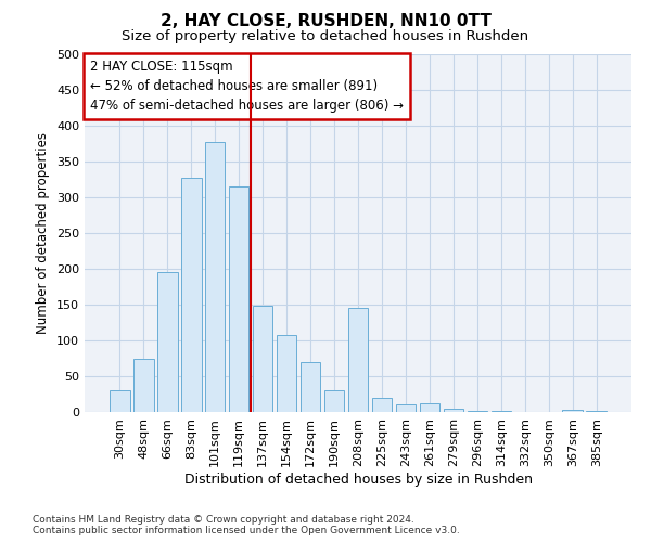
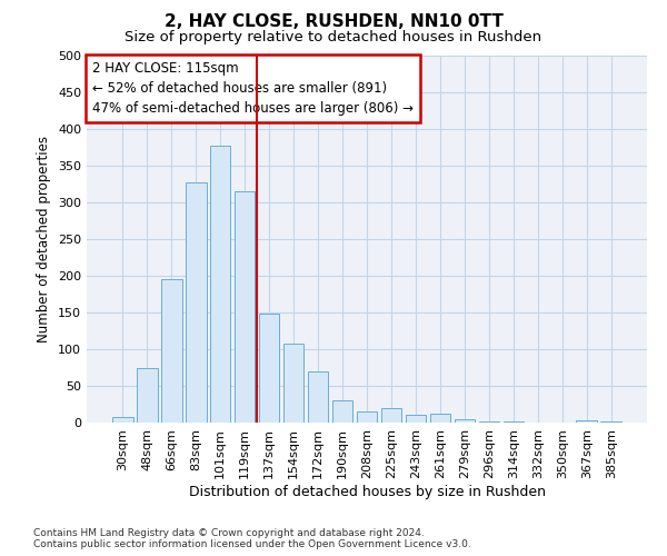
30sqm: 30 -> 8
208sqm: 146 -> 15
